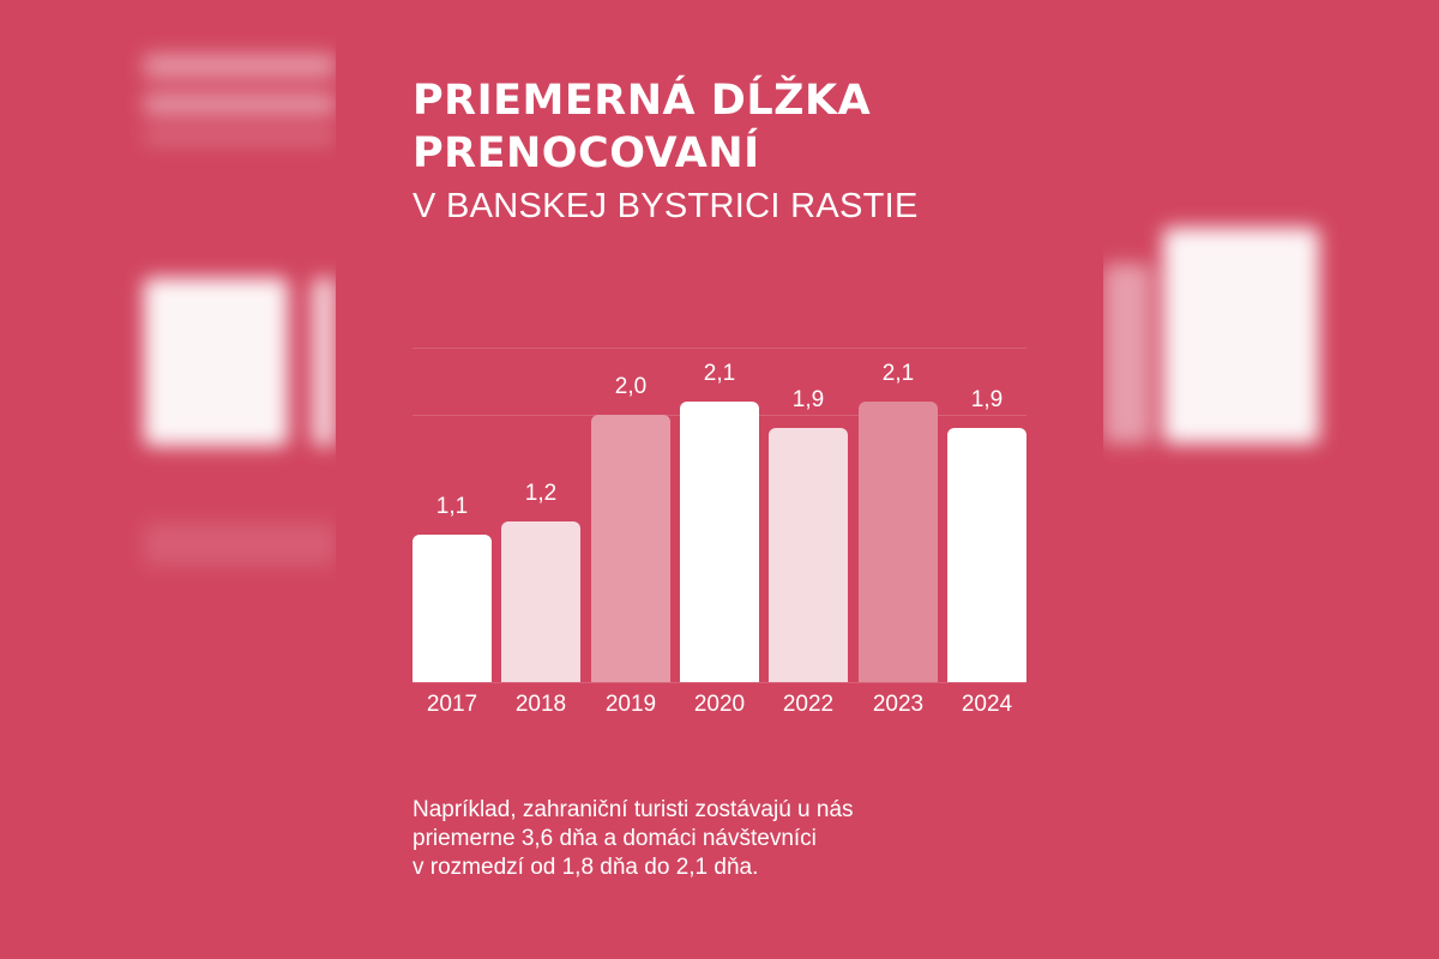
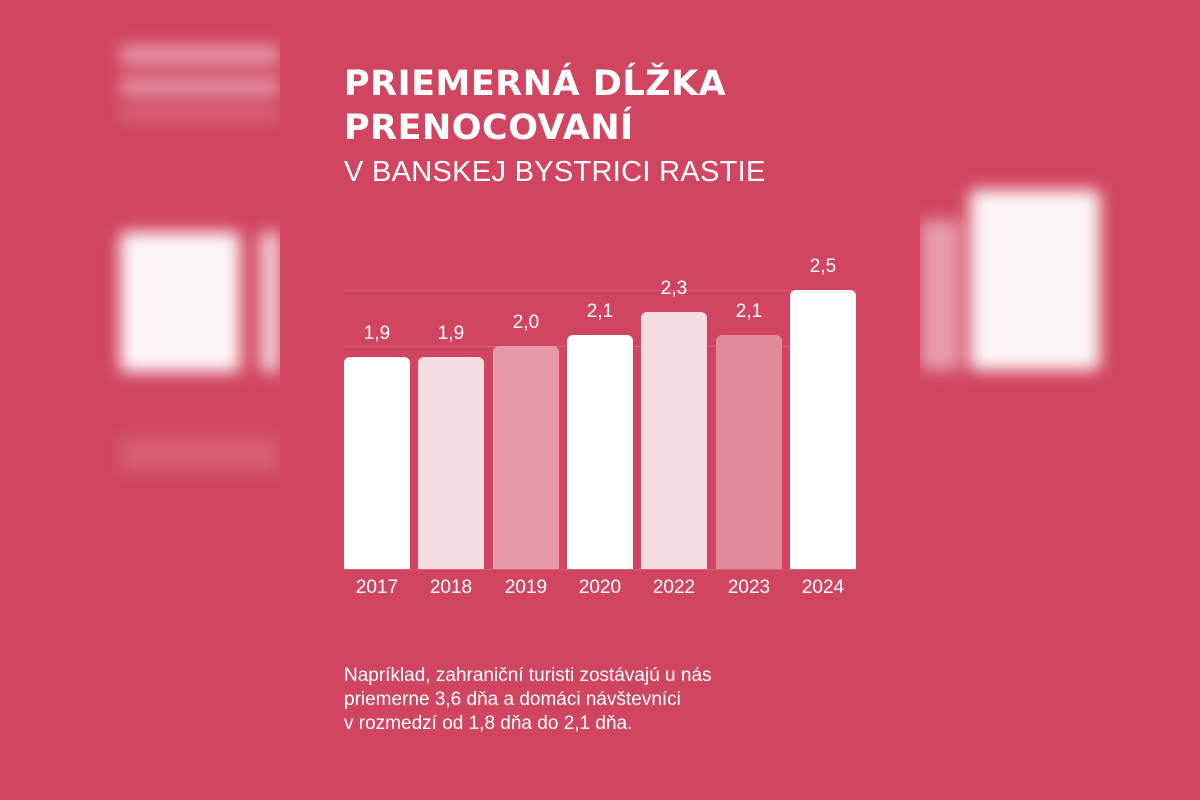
2017: 1,1 -> 1,9
2018: 1,2 -> 1,9
2022: 1,9 -> 2,3
2024: 1,9 -> 2,5
